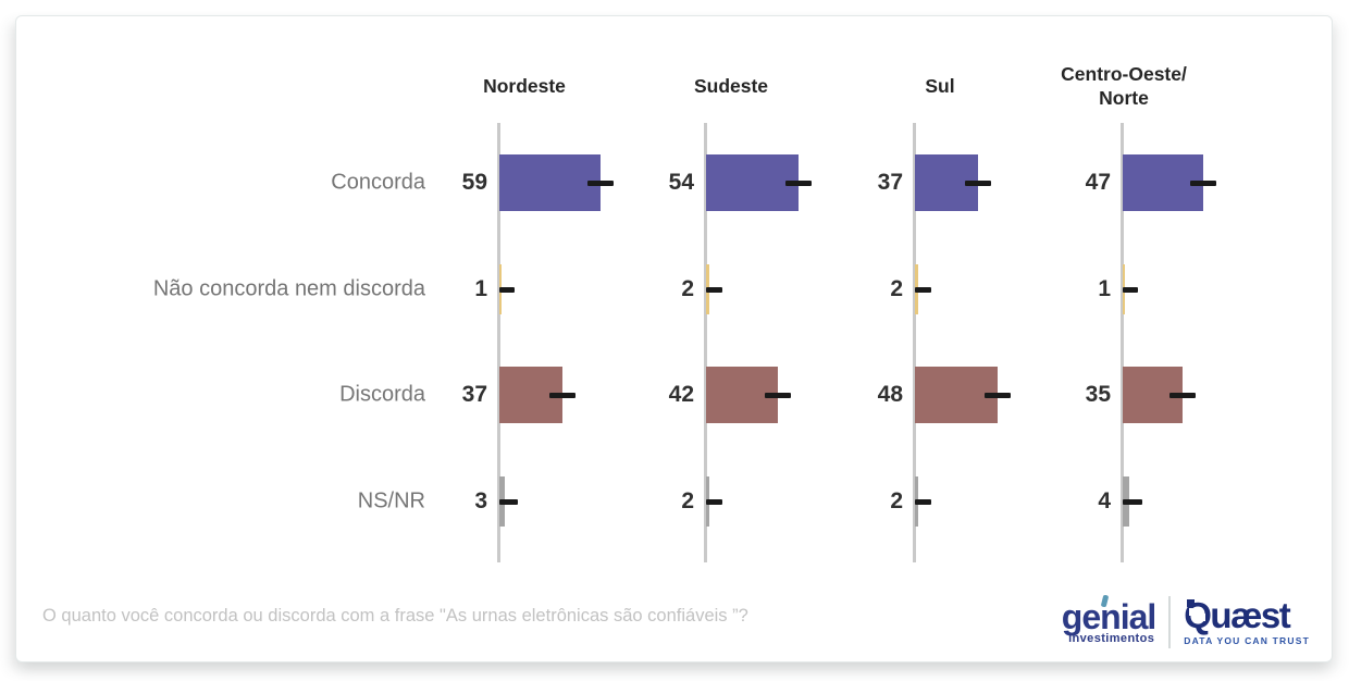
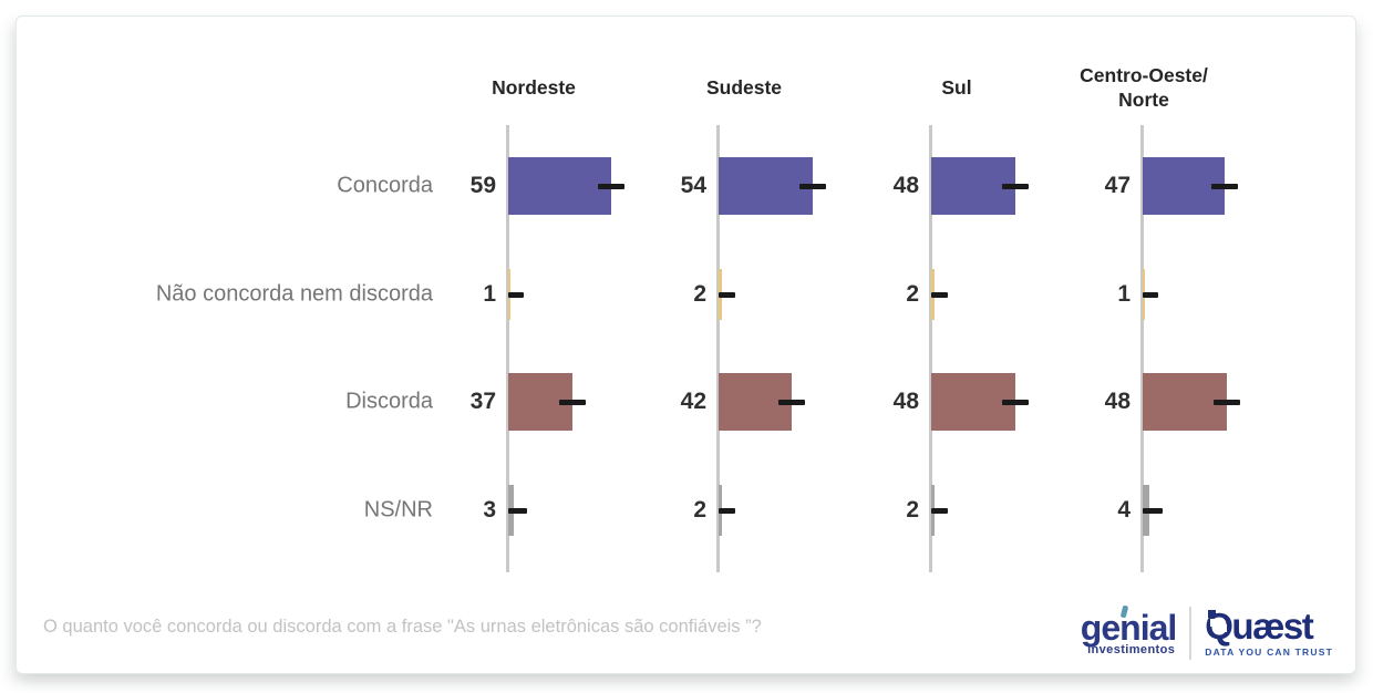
Sul/Concorda: 37 -> 48
Centro-Oeste/Norte/Discorda: 35 -> 48
